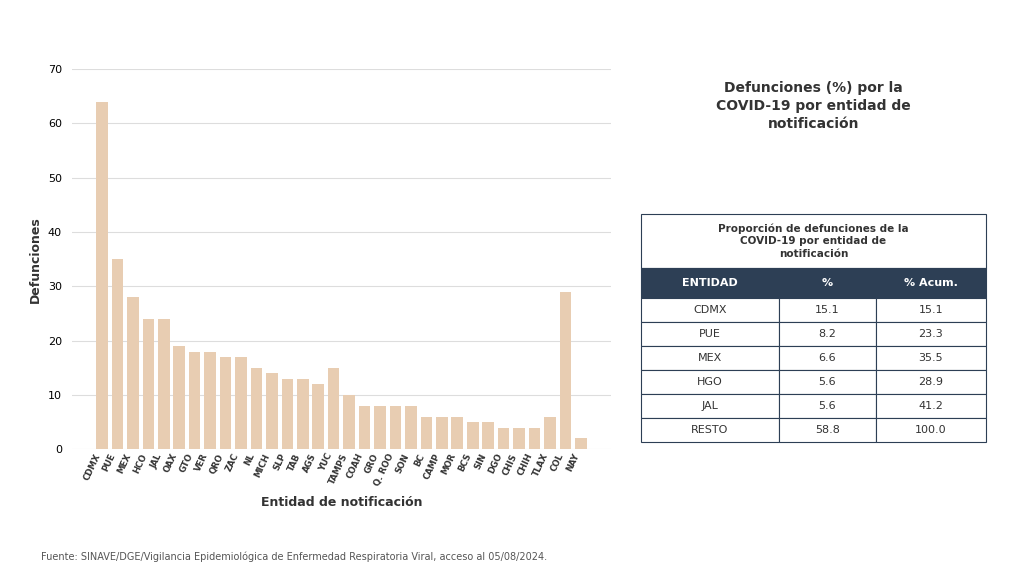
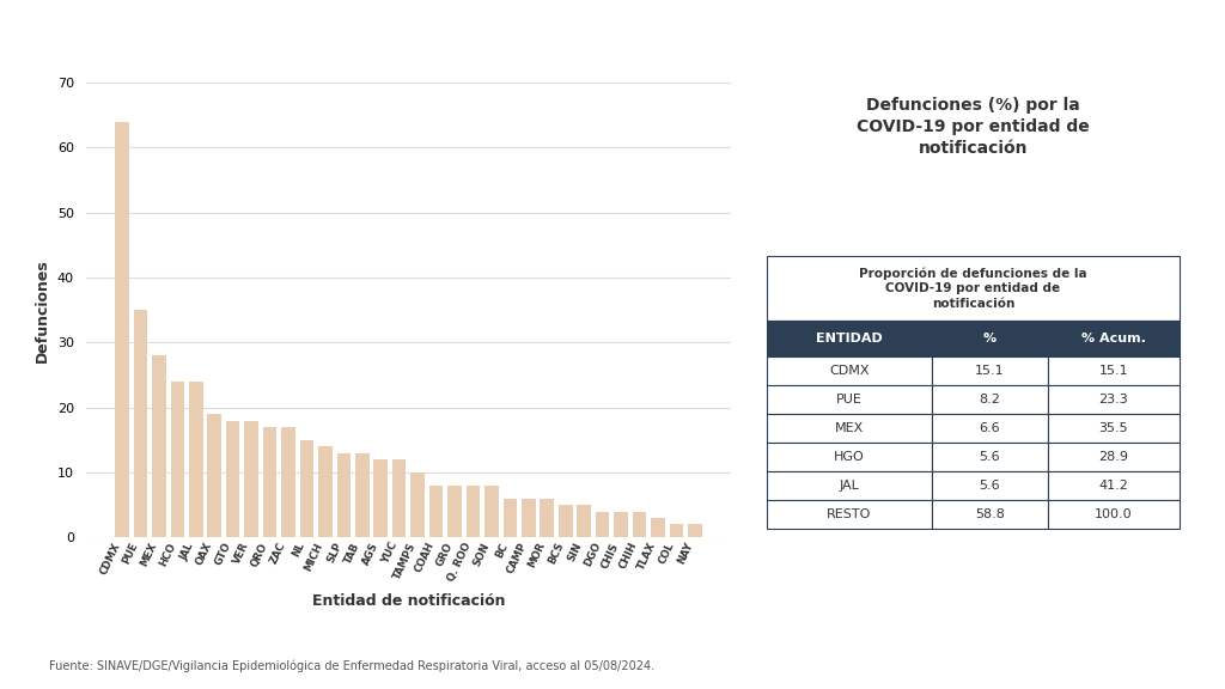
YUC: 15 -> 12
TLAX: 6 -> 3
COL: 29 -> 2
